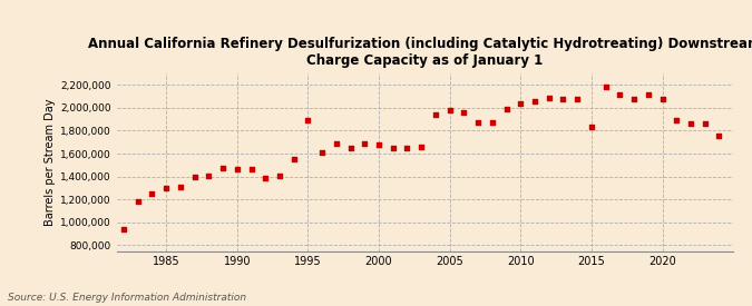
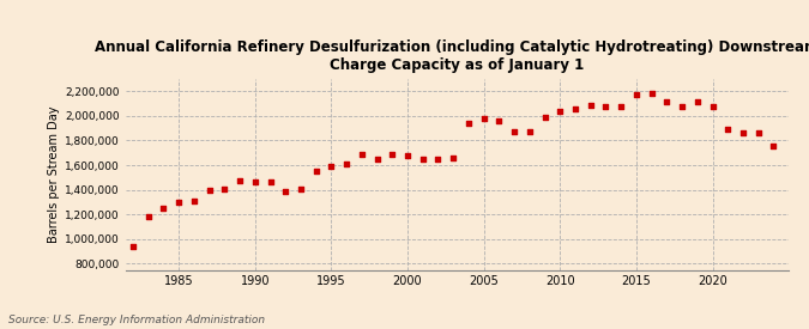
1995: 1,890,000 -> 1,590,000
2015: 1,830,000 -> 2,170,000
